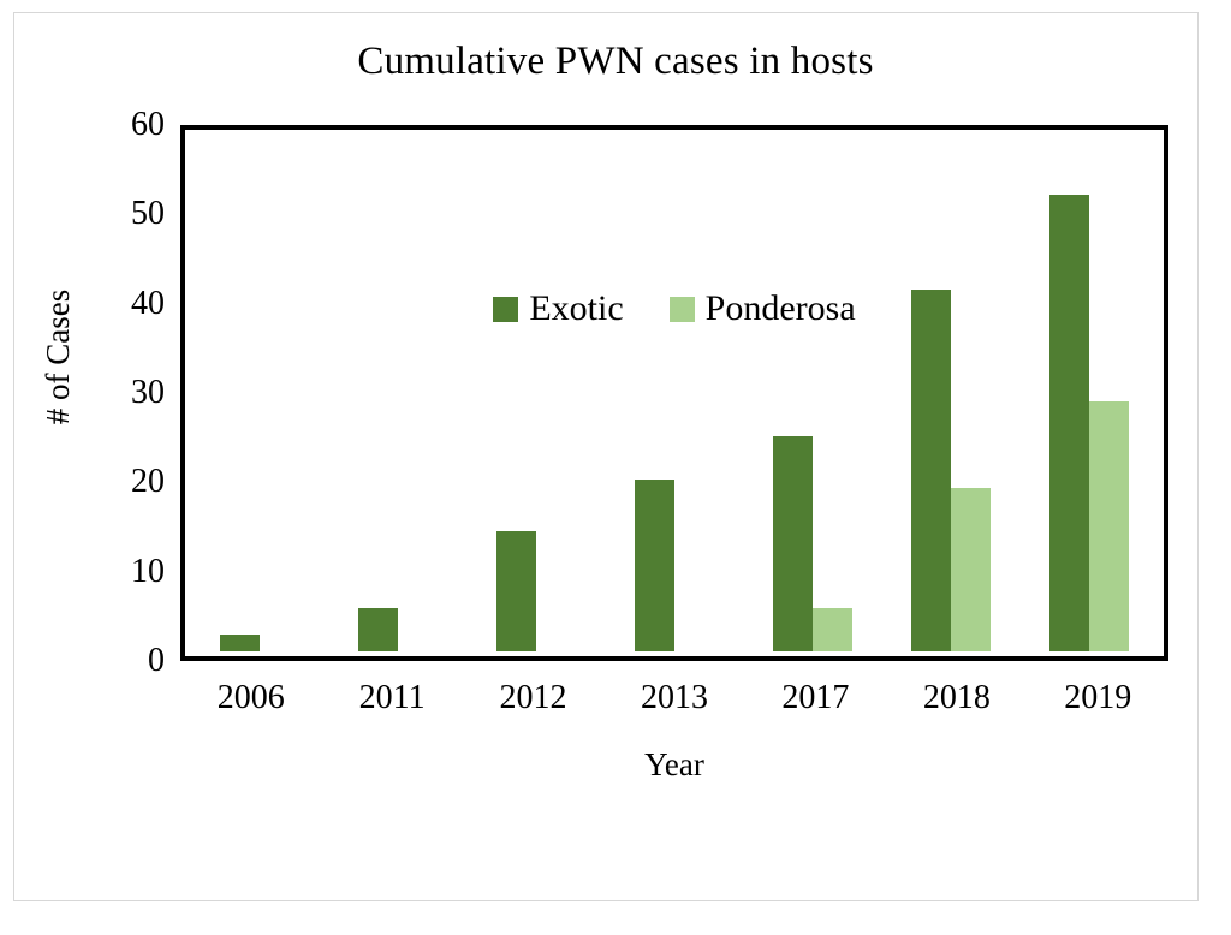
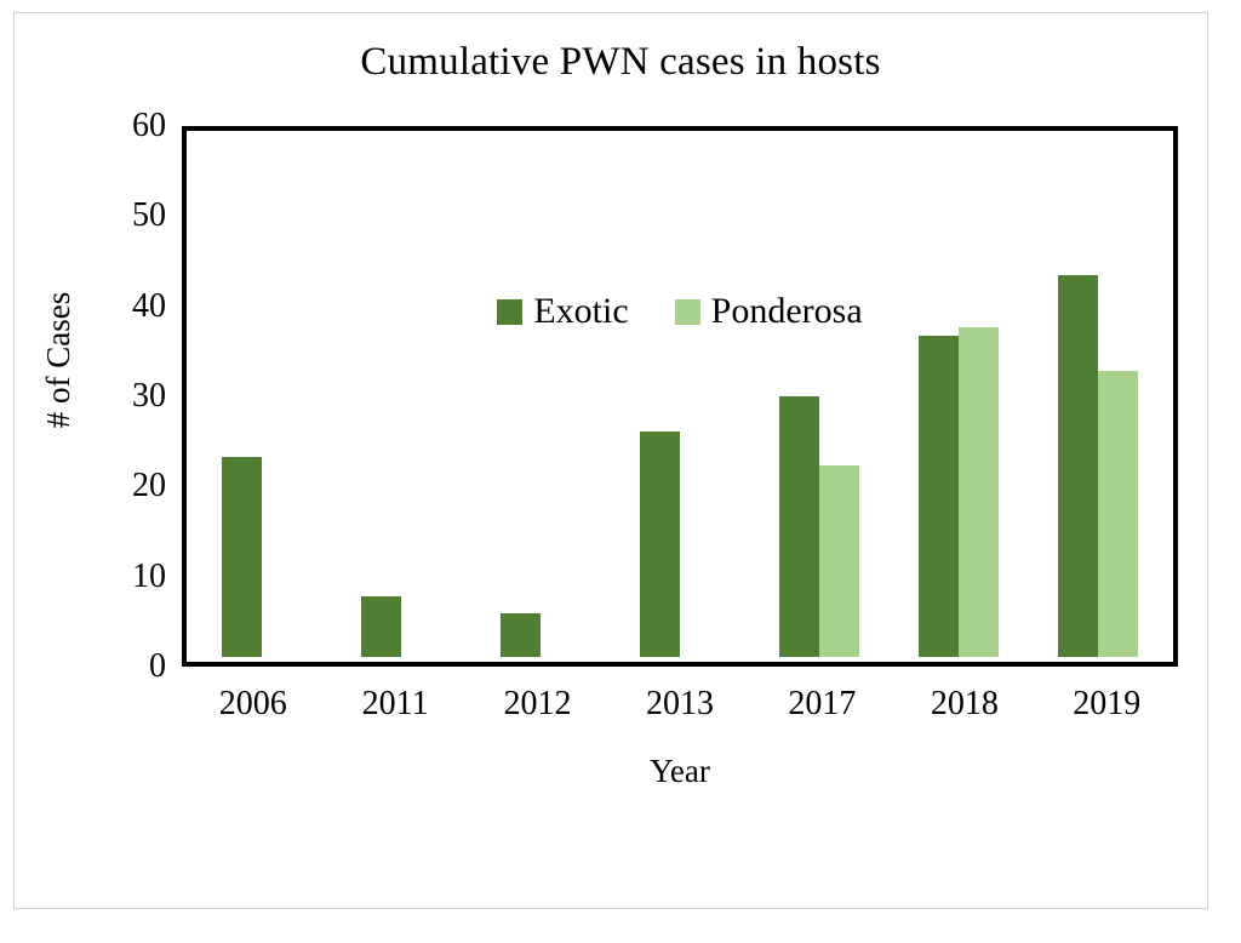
Exotic/2006: 2 -> 23
Exotic/2011: 5 -> 7
Exotic/2012: 14 -> 5
Exotic/2013: 20 -> 26
Exotic/2017: 25 -> 30
Ponderosa/2017: 5 -> 22
Exotic/2018: 42 -> 37
Ponderosa/2018: 19 -> 38
Exotic/2019: 53 -> 44
Ponderosa/2019: 29 -> 33
